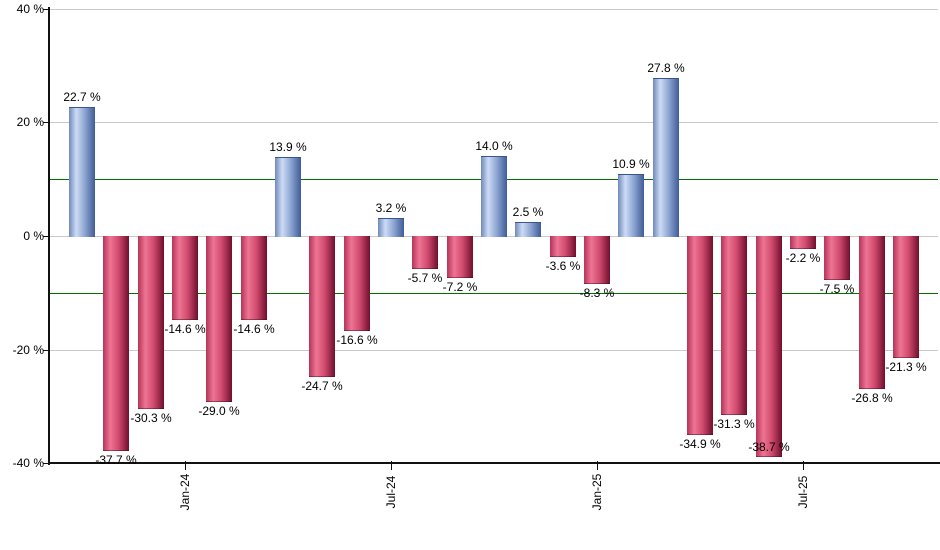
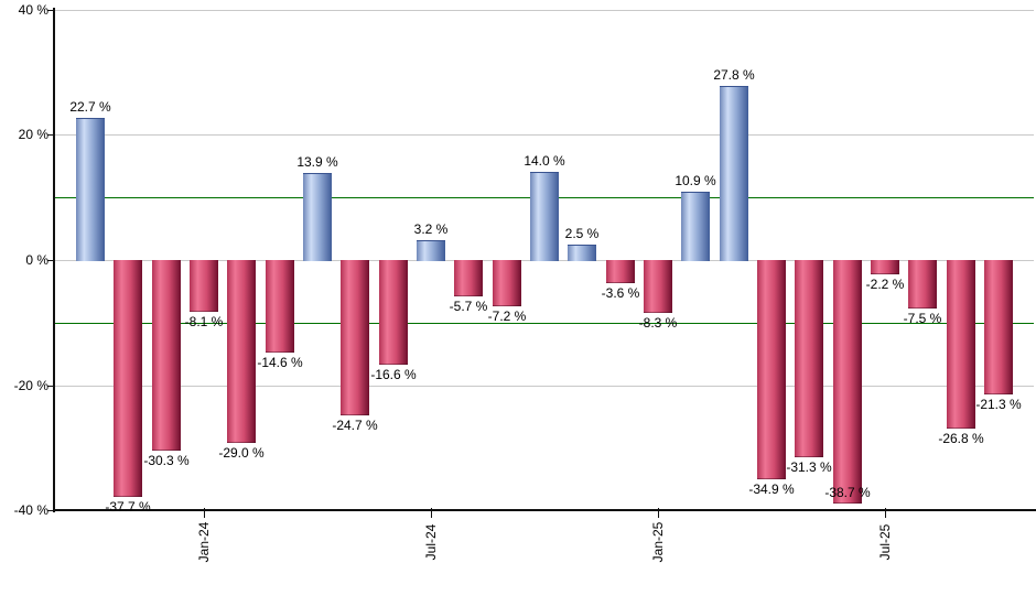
Jan-24: -14.6 -> -8.1
